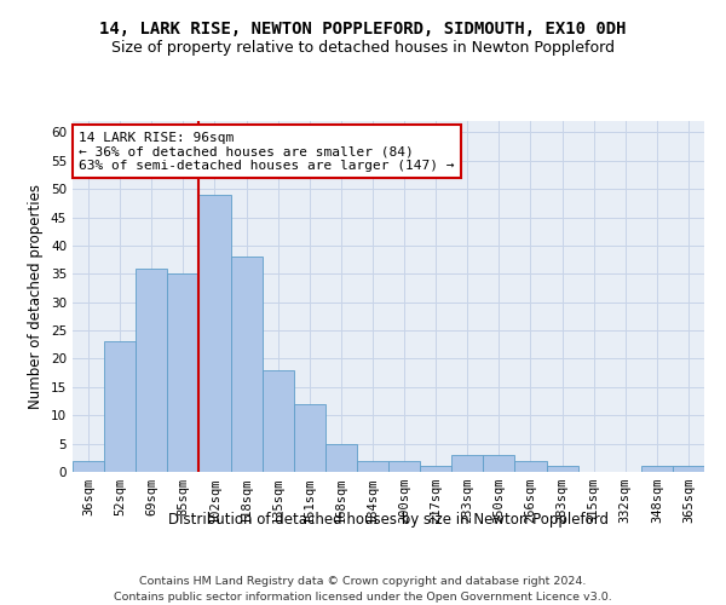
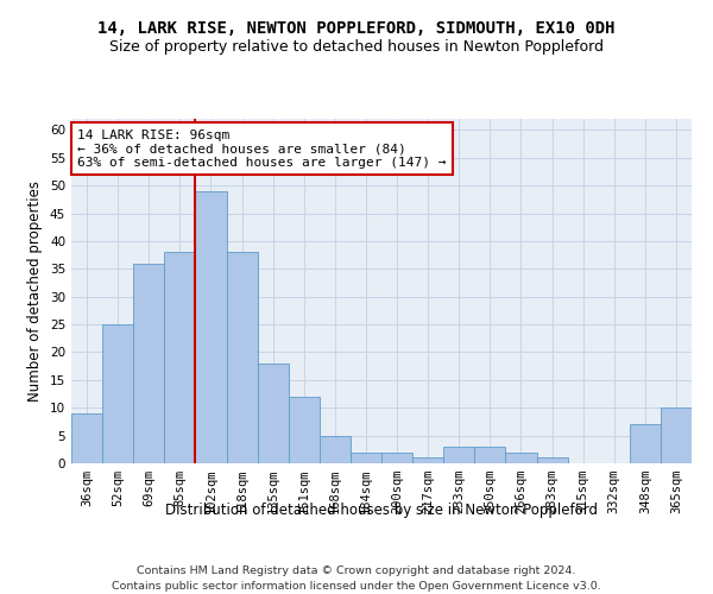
36sqm: 2 -> 9
52sqm: 23 -> 25
85sqm: 35 -> 38
348sqm: 1 -> 7
365sqm: 1 -> 10
